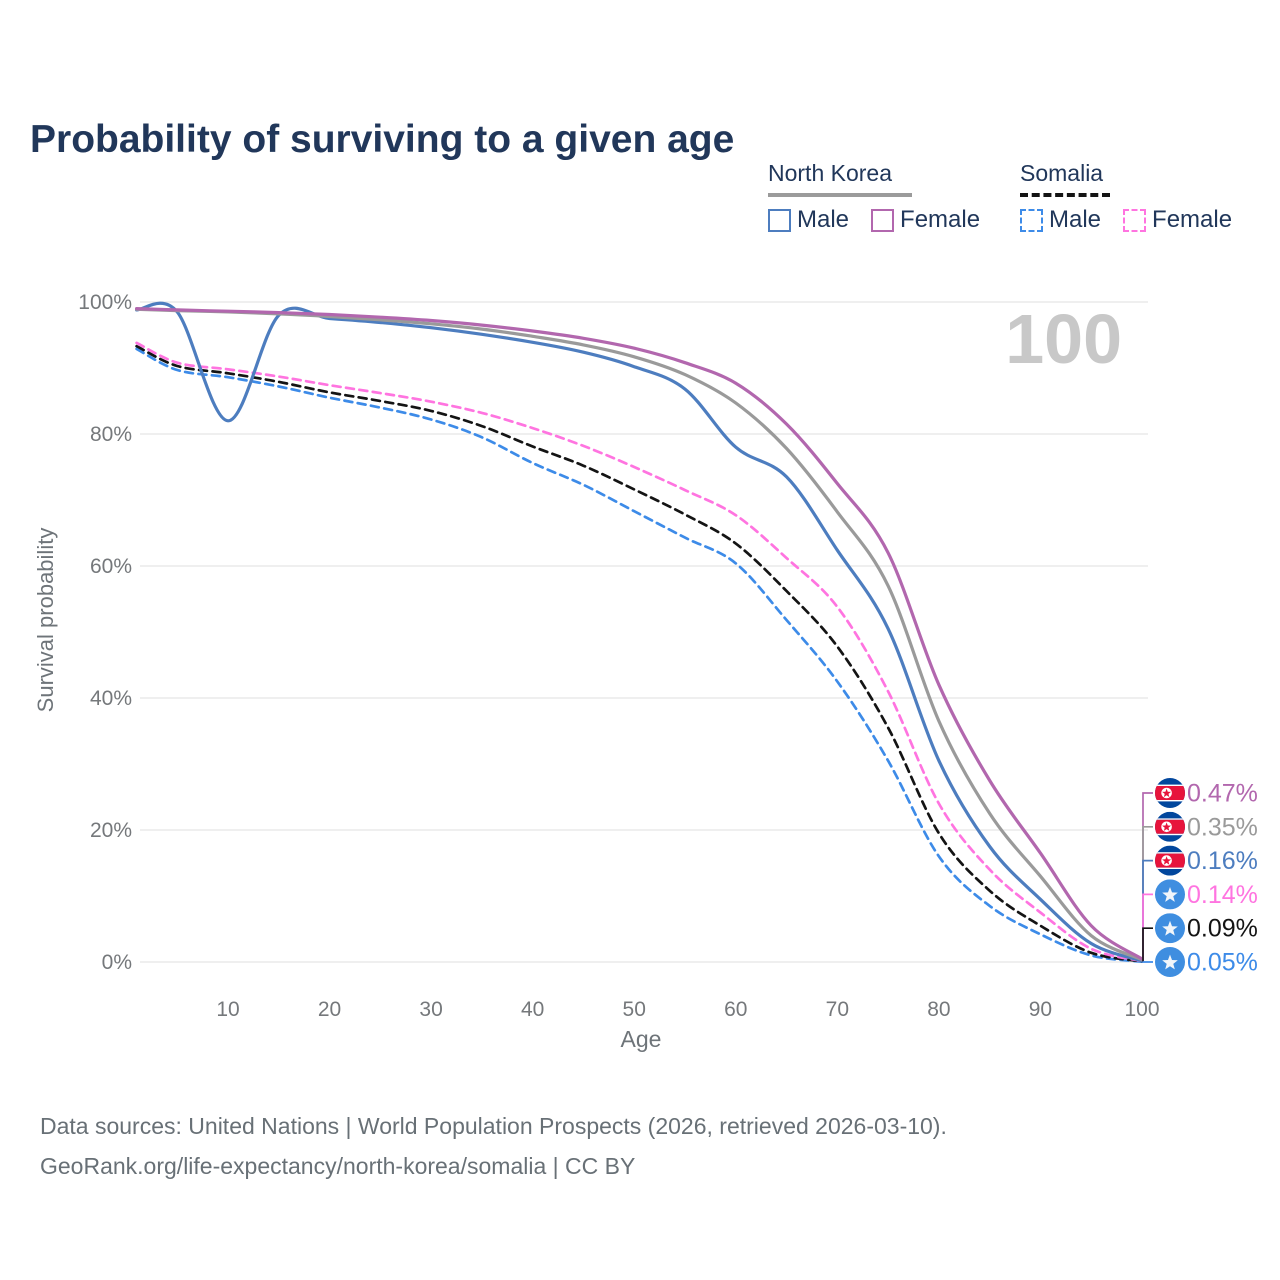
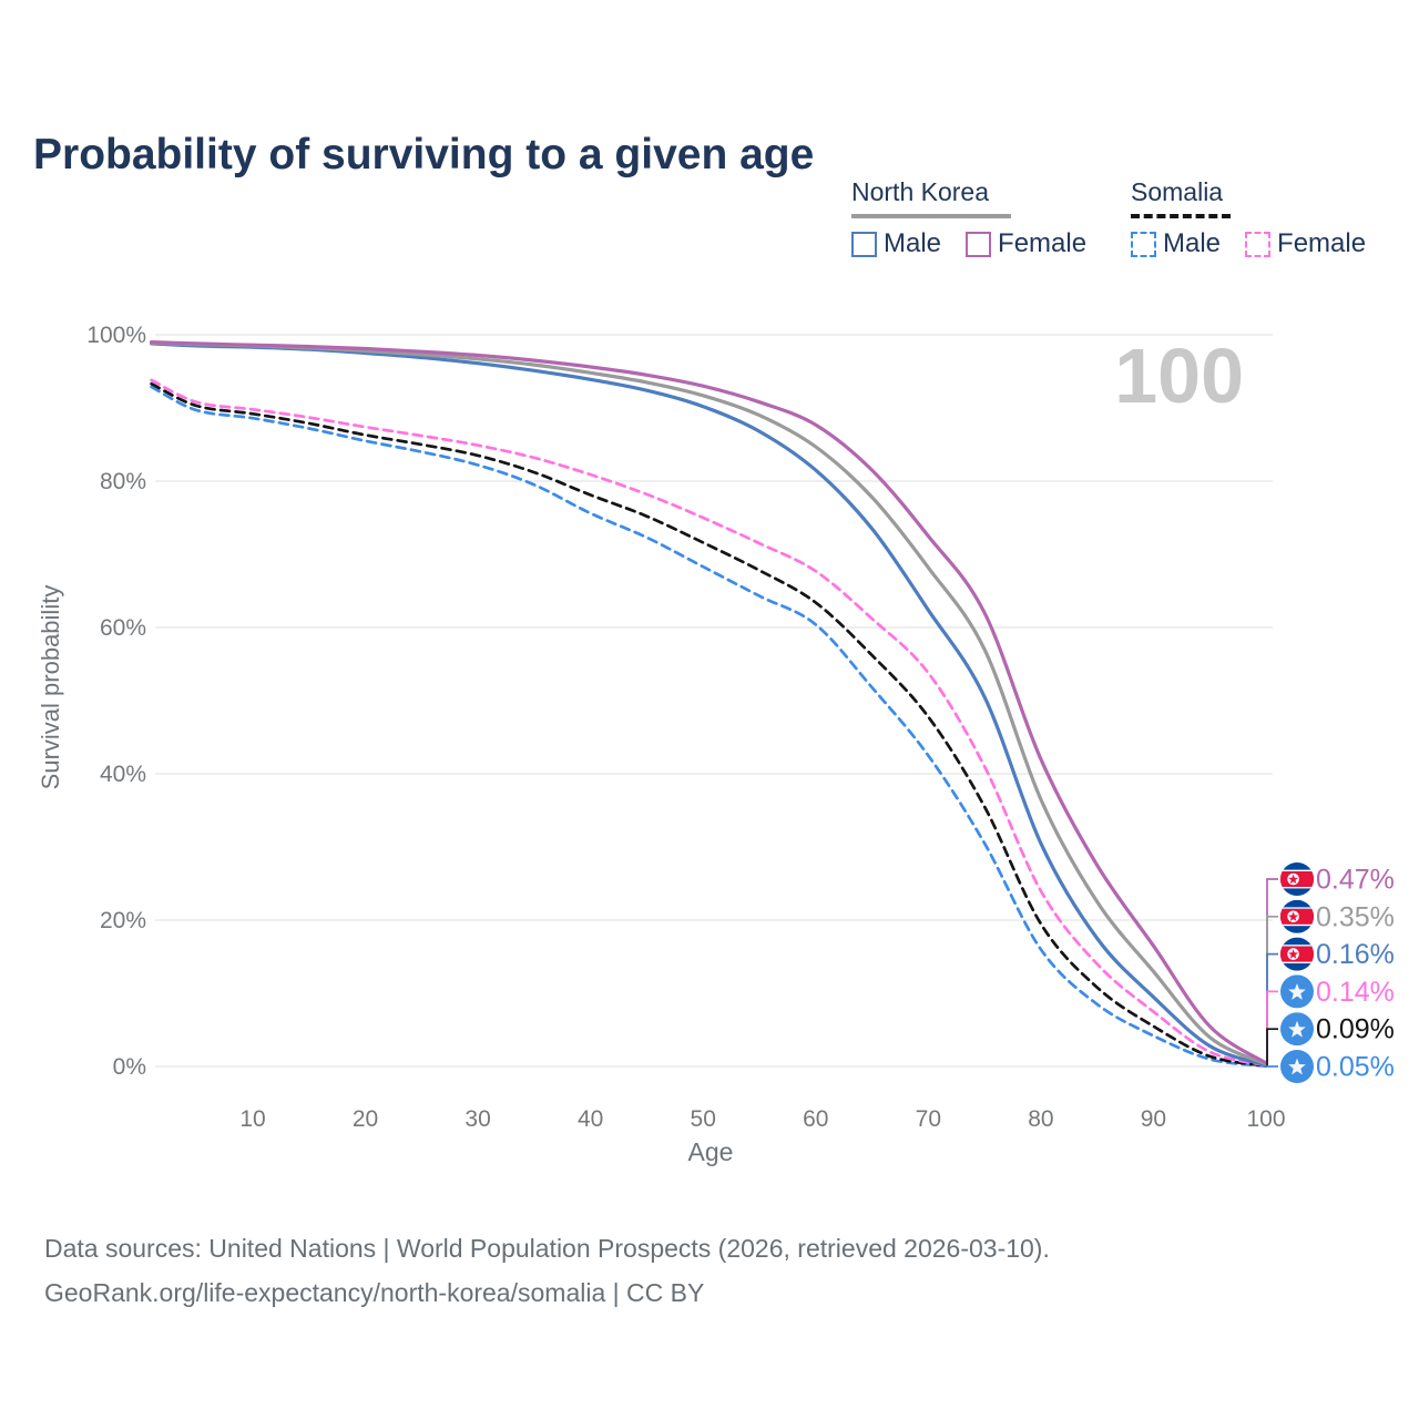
North Korea Male/10: 82% -> 98%
North Korea Male/60: 78% -> 82%
